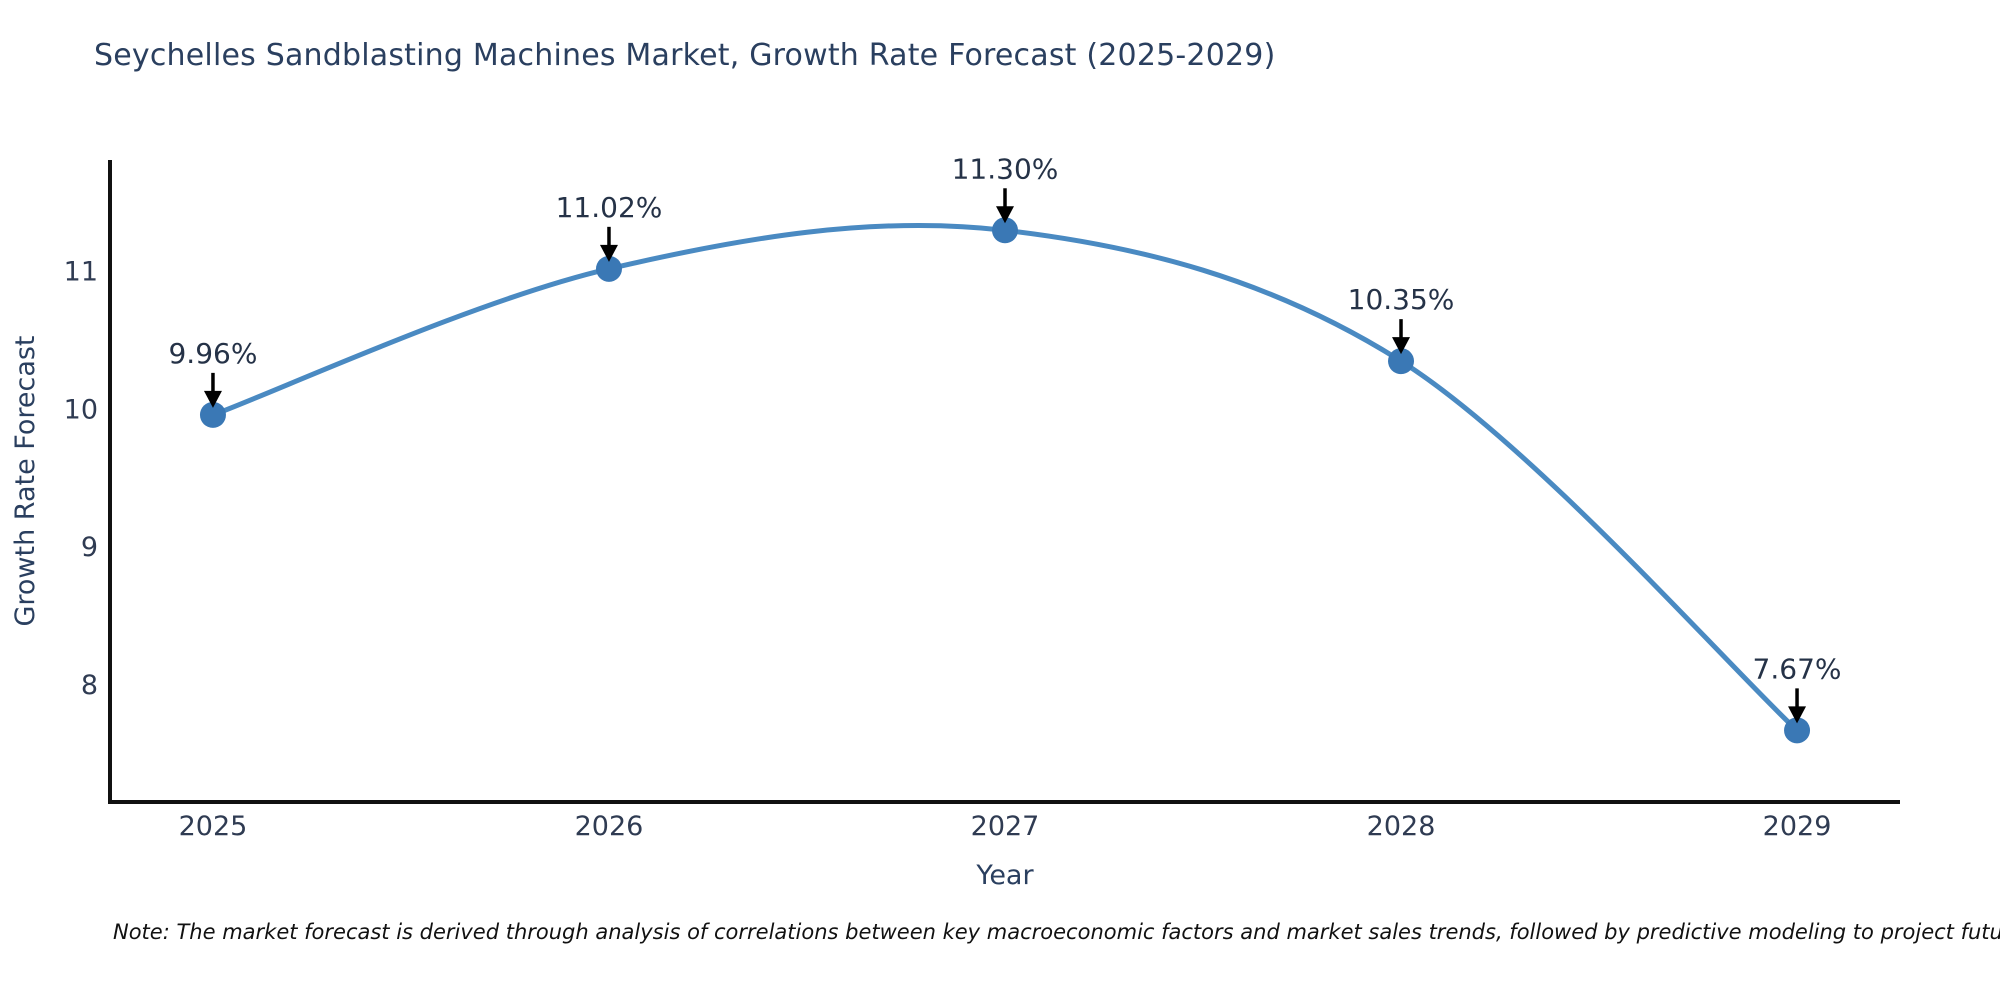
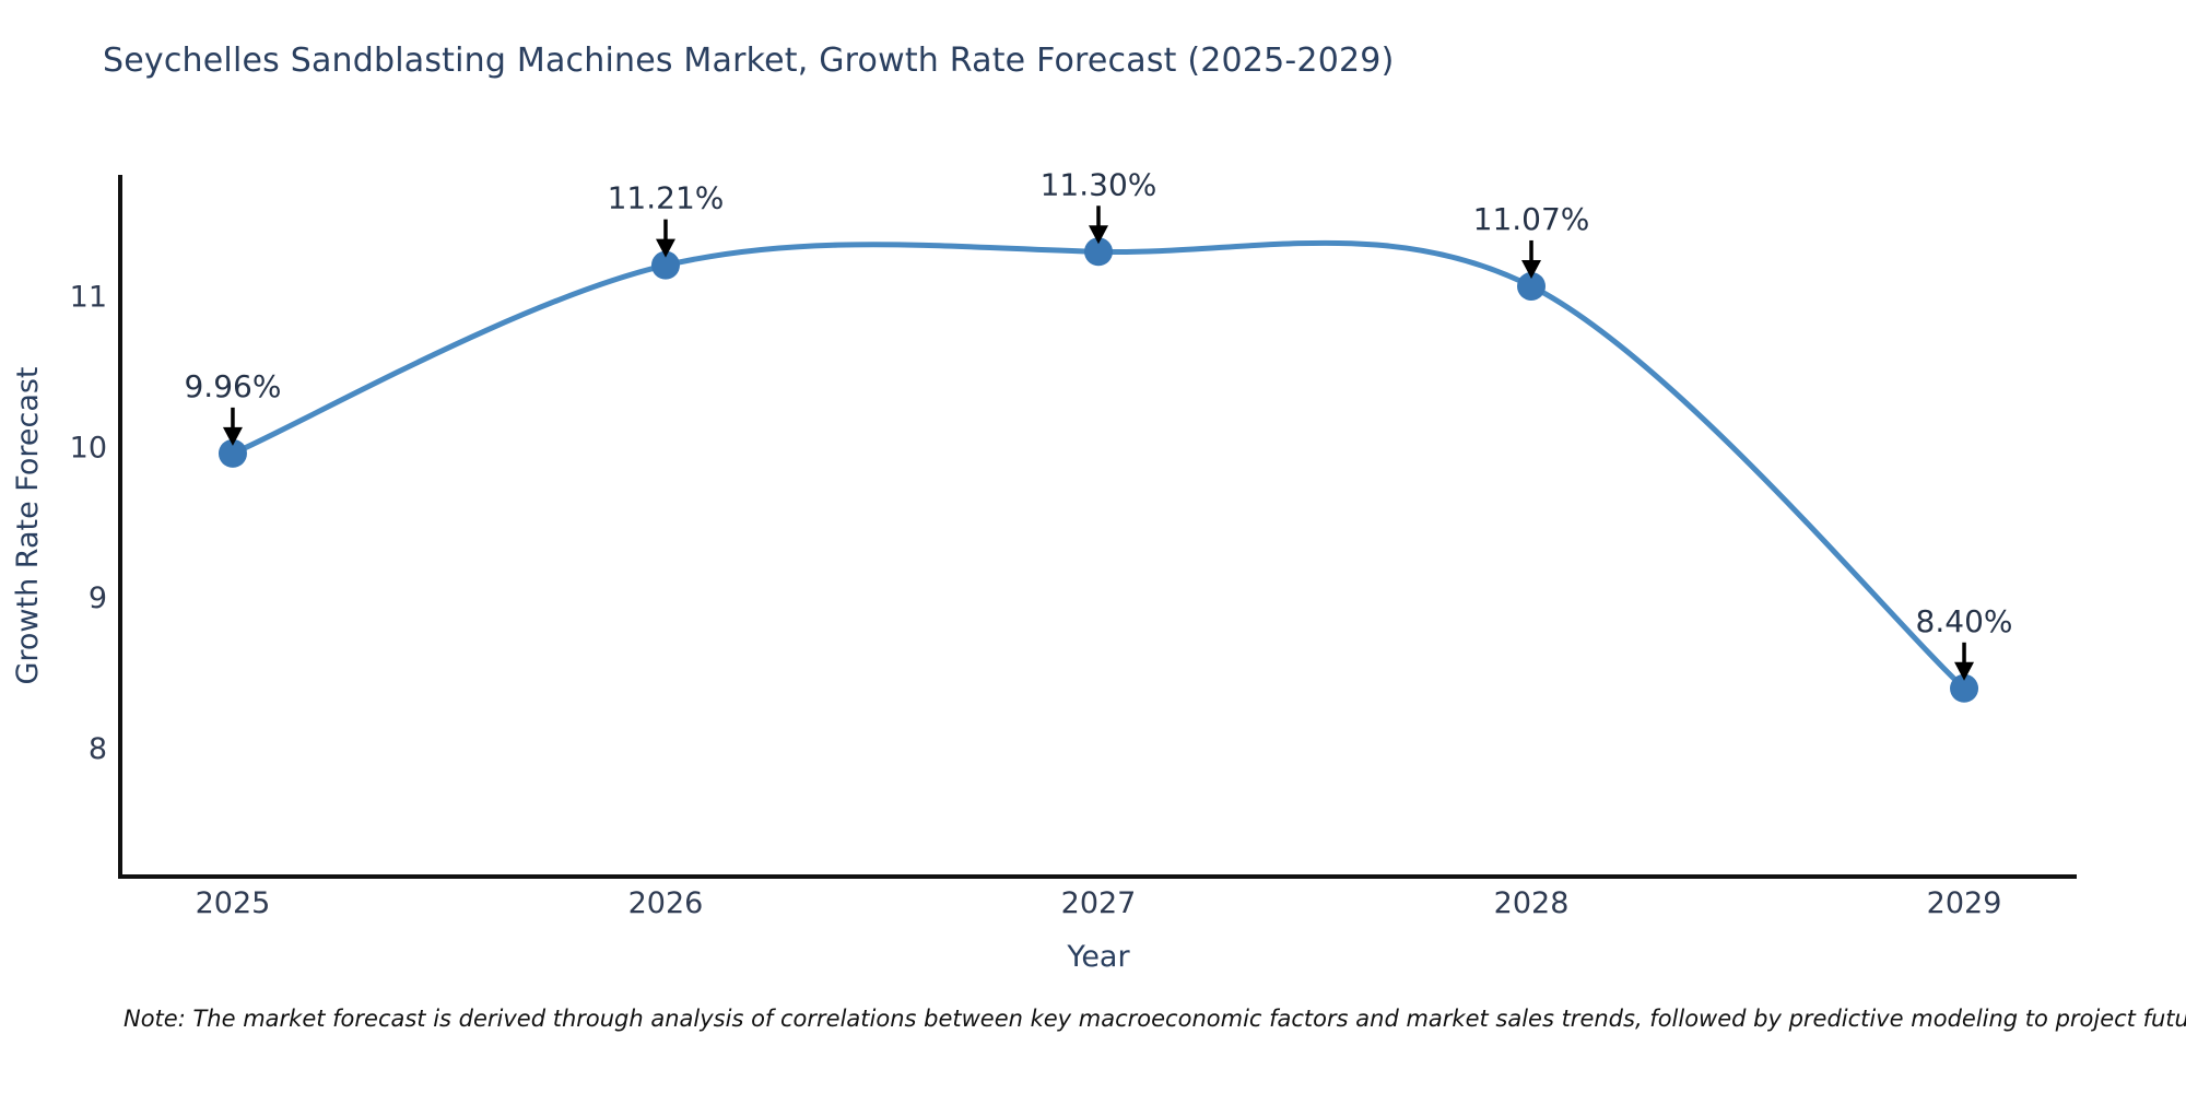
2026: 11.02% -> 11.21%
2028: 10.35% -> 11.07%
2029: 7.67% -> 8.40%
